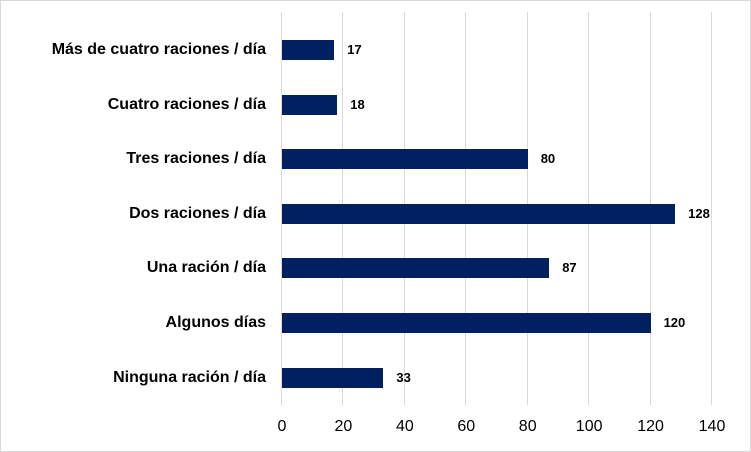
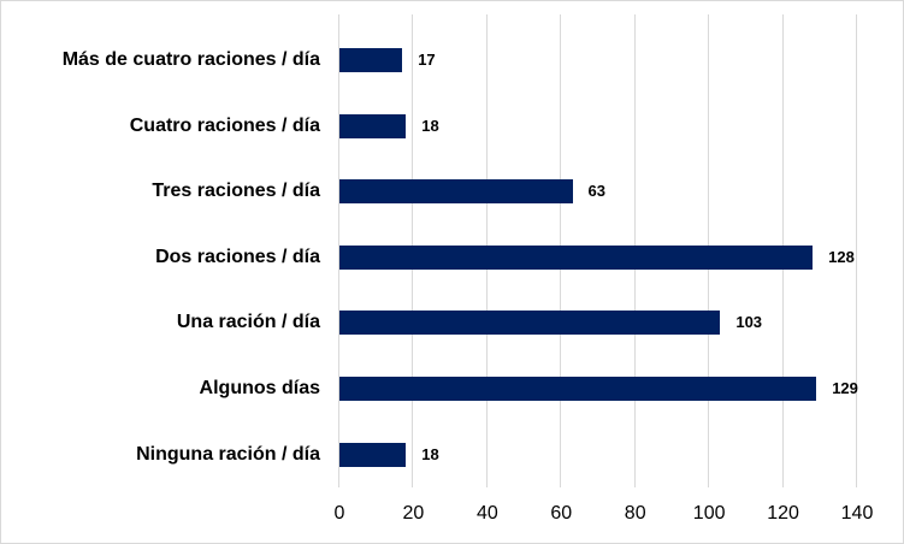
Tres raciones / día: 80 -> 63
Una ración / día: 87 -> 103
Algunos días: 120 -> 129
Ninguna ración / día: 33 -> 18
